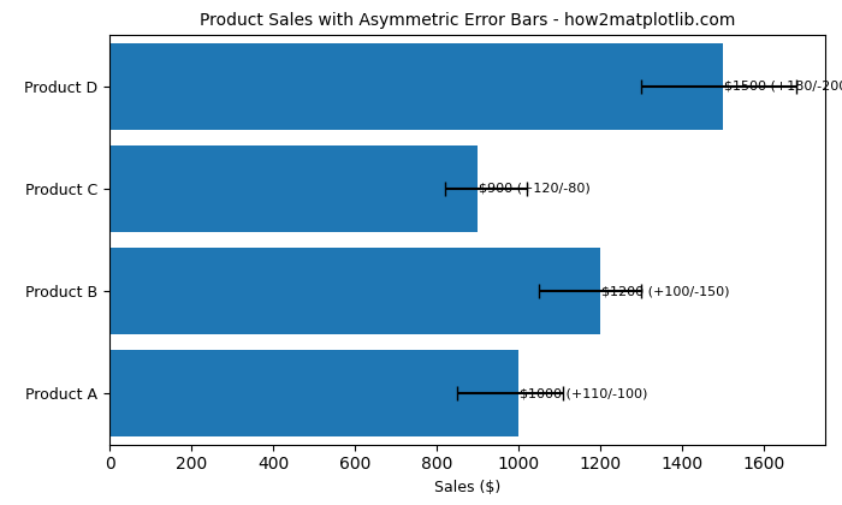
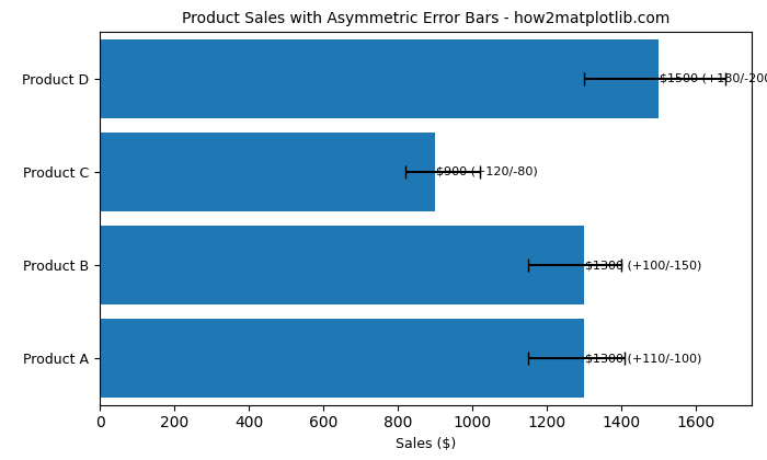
Product B: $1200 -> $1300
Product A: $1000 -> $1300
